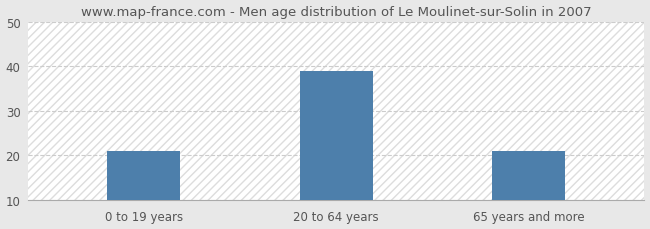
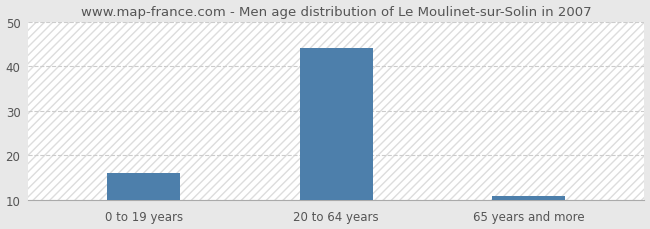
0 to 19 years: 21 -> 16
20 to 64 years: 39 -> 44
65 years and more: 21 -> 11
